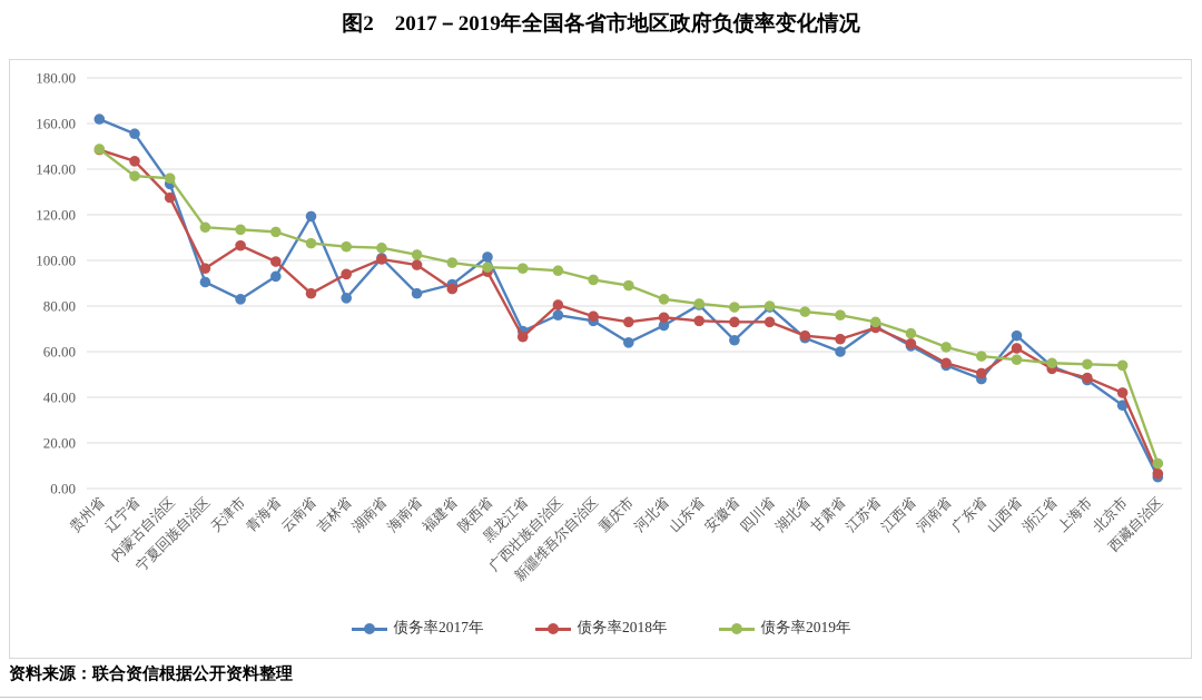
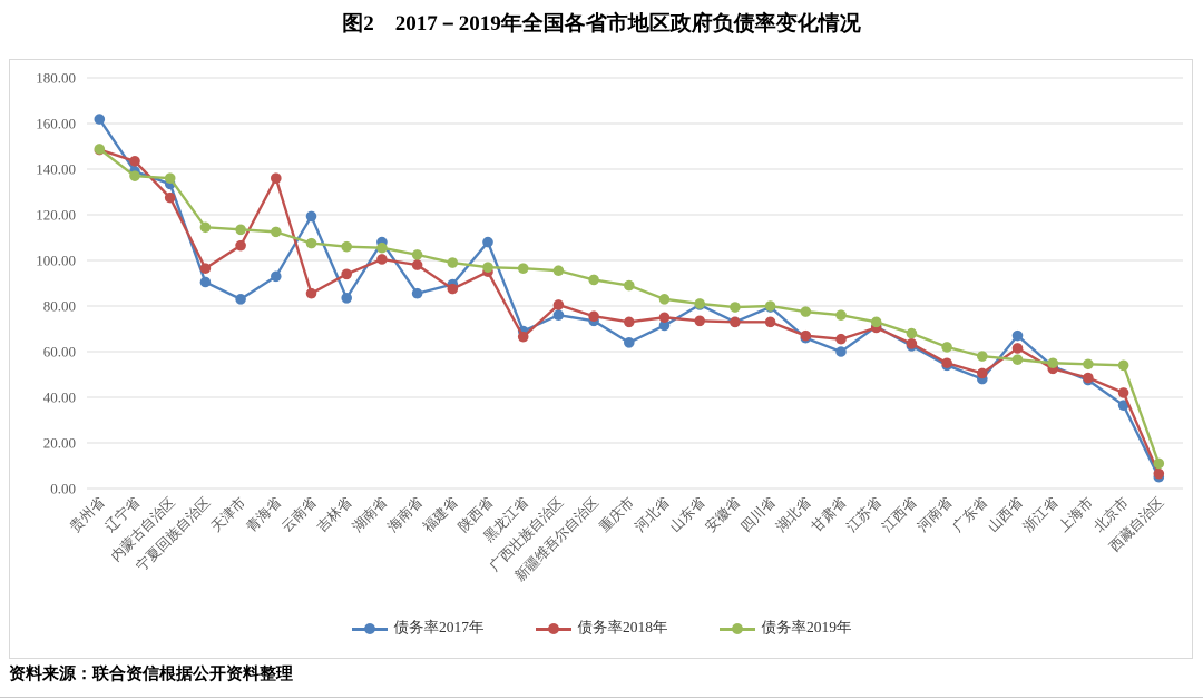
债务率2017年/辽宁省: 156 -> 139
债务率2018年/青海省: 100 -> 136
债务率2017年/湖南省: 101 -> 108
债务率2017年/陕西省: 102 -> 108
债务率2017年/安徽省: 65 -> 73
